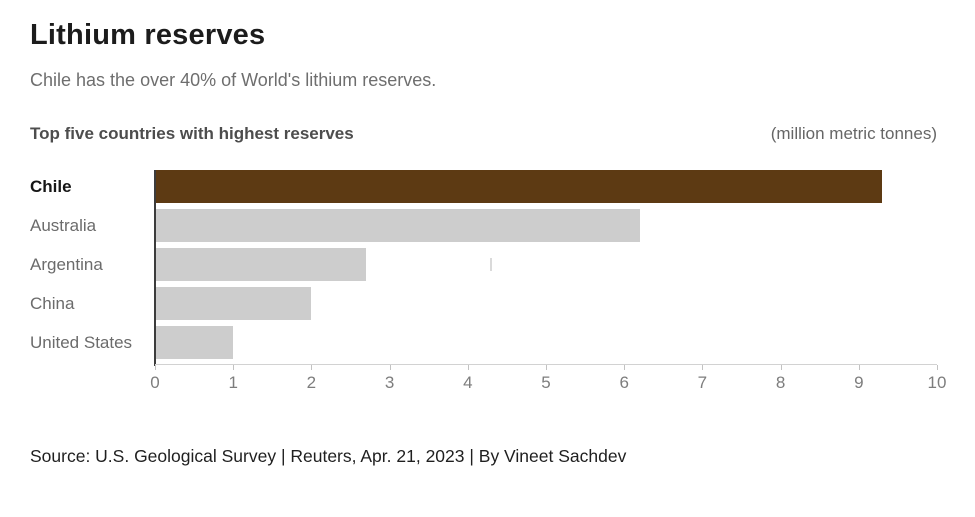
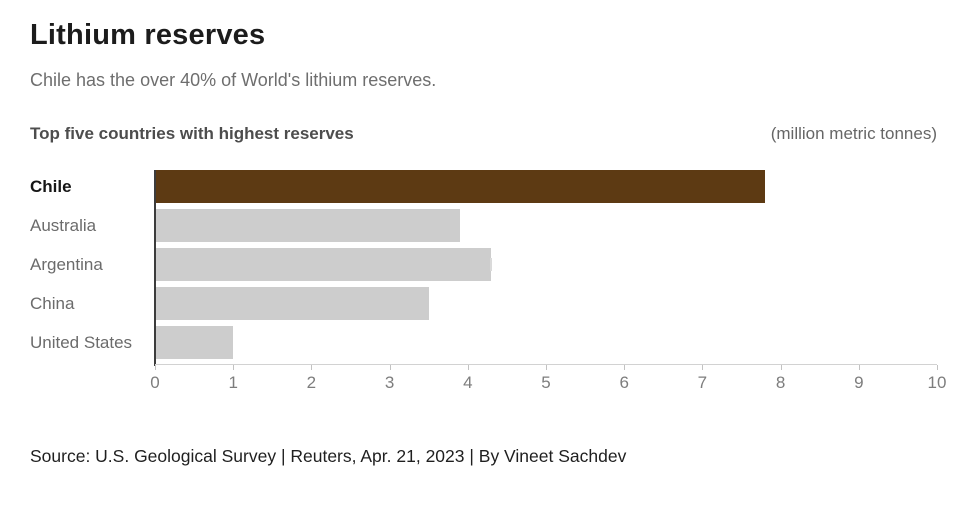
Chile: 9.3 -> 7.8
Australia: 6.2 -> 3.9
Argentina: 2.7 -> 4.3
China: 2.0 -> 3.5
